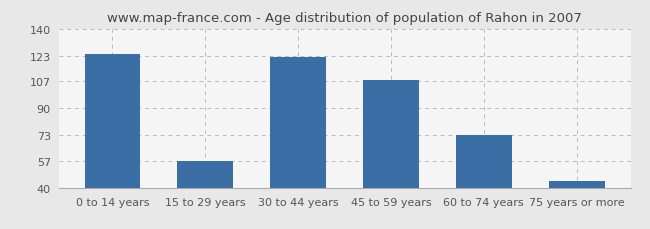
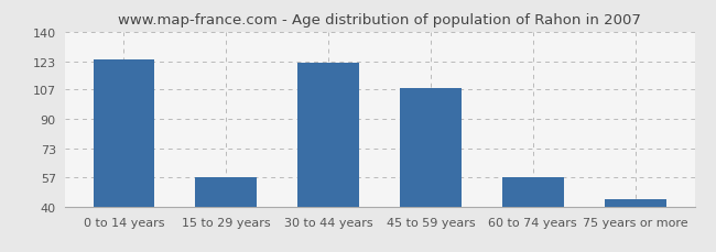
60 to 74 years: 73 -> 57
